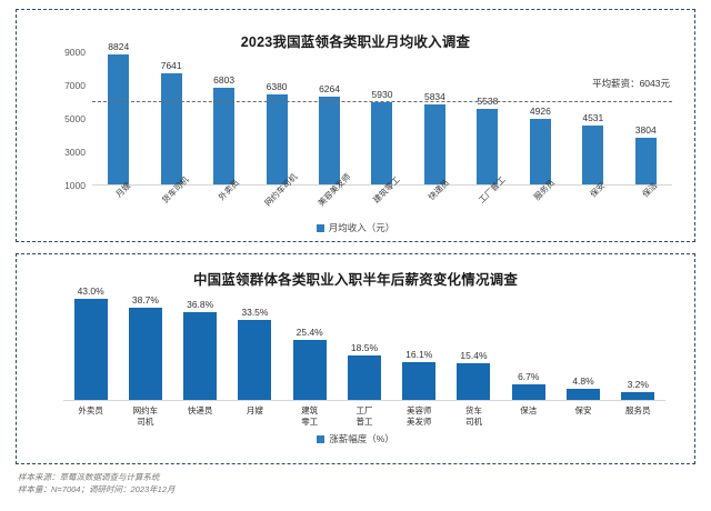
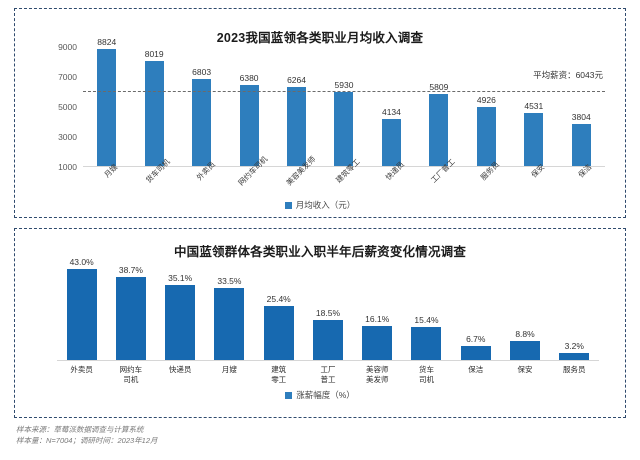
2023我国蓝领各类职业月均收入调查/货车司机: 7641 -> 8019
2023我国蓝领各类职业月均收入调查/快递员: 5834 -> 4134
2023我国蓝领各类职业月均收入调查/工厂普工: 5538 -> 5809
中国蓝领群体各类职业入职半年后薪资变化情况调查/快递员: 36.8% -> 35.1%
中国蓝领群体各类职业入职半年后薪资变化情况调查/保安: 4.8% -> 8.8%
